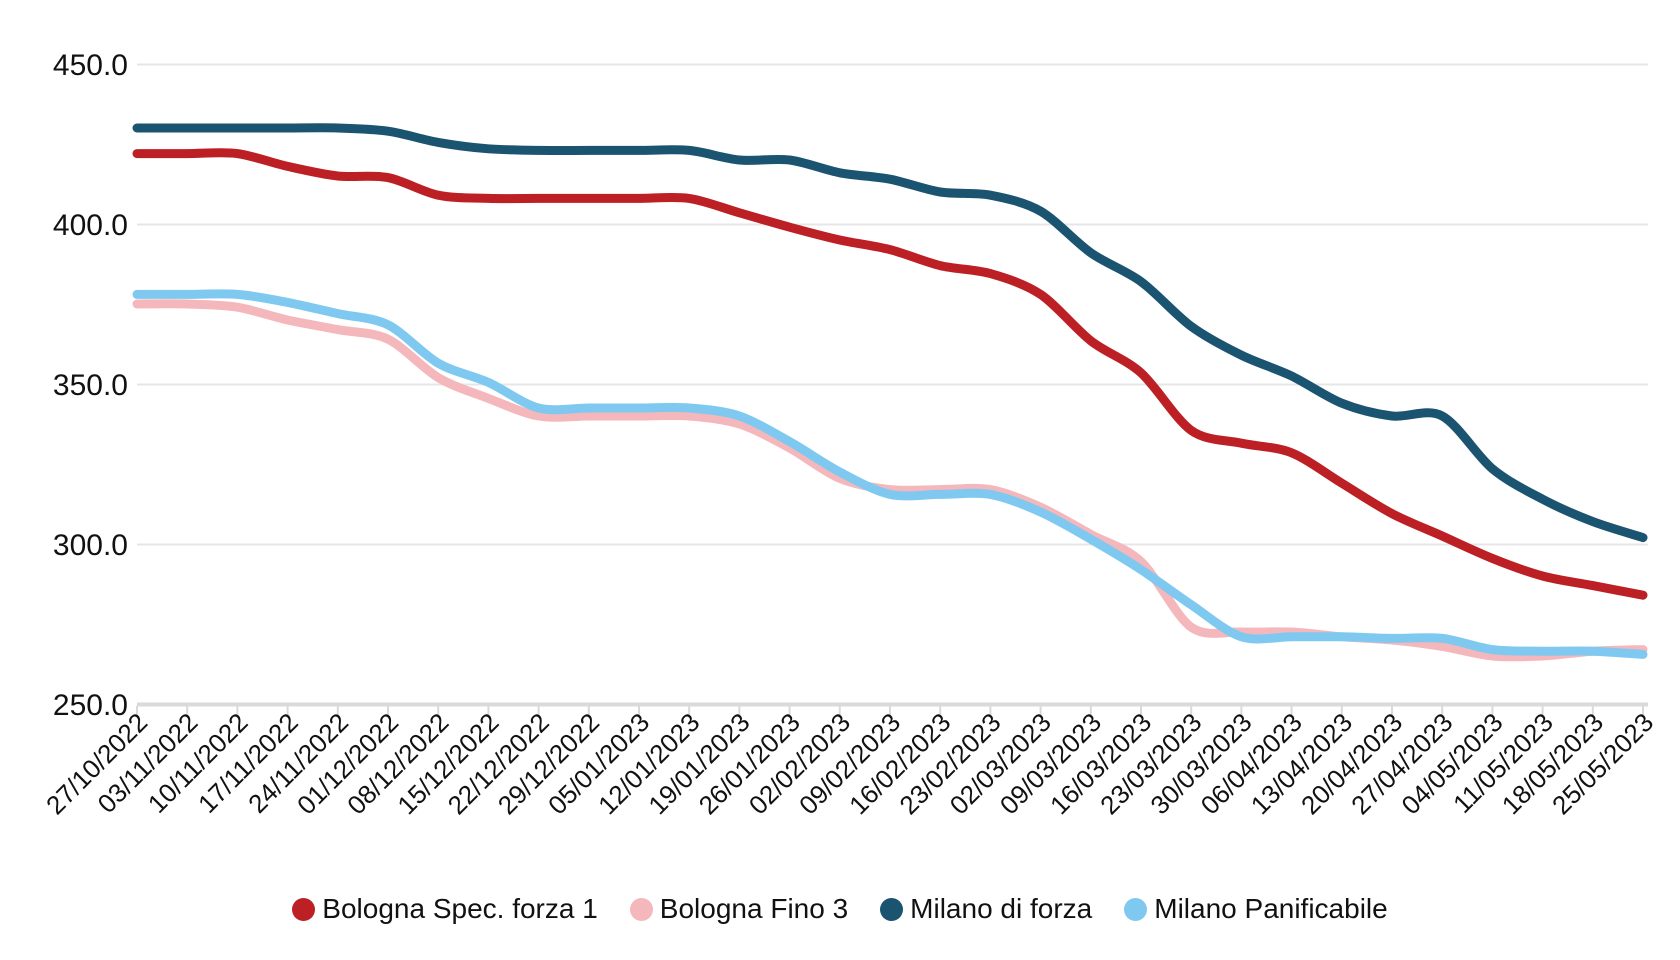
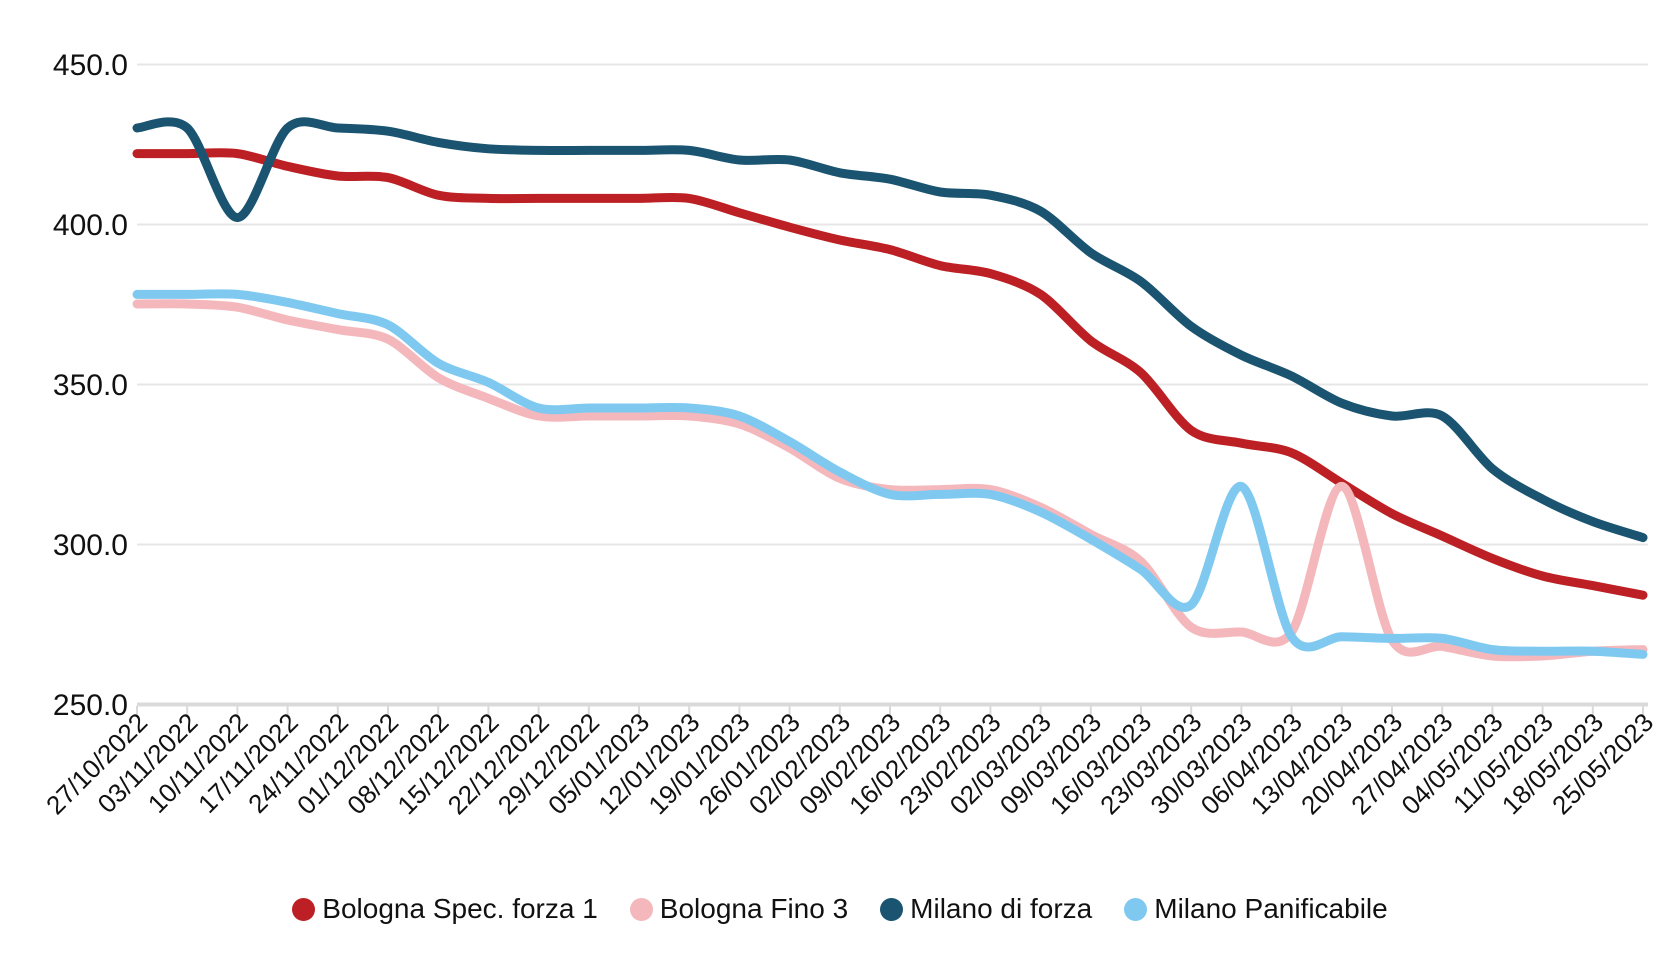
Milano di forza/10/11/2022: 430 -> 402
Milano Panificabile/30/03/2023: 271 -> 318
Bologna Fino 3/13/04/2023: 271 -> 318
